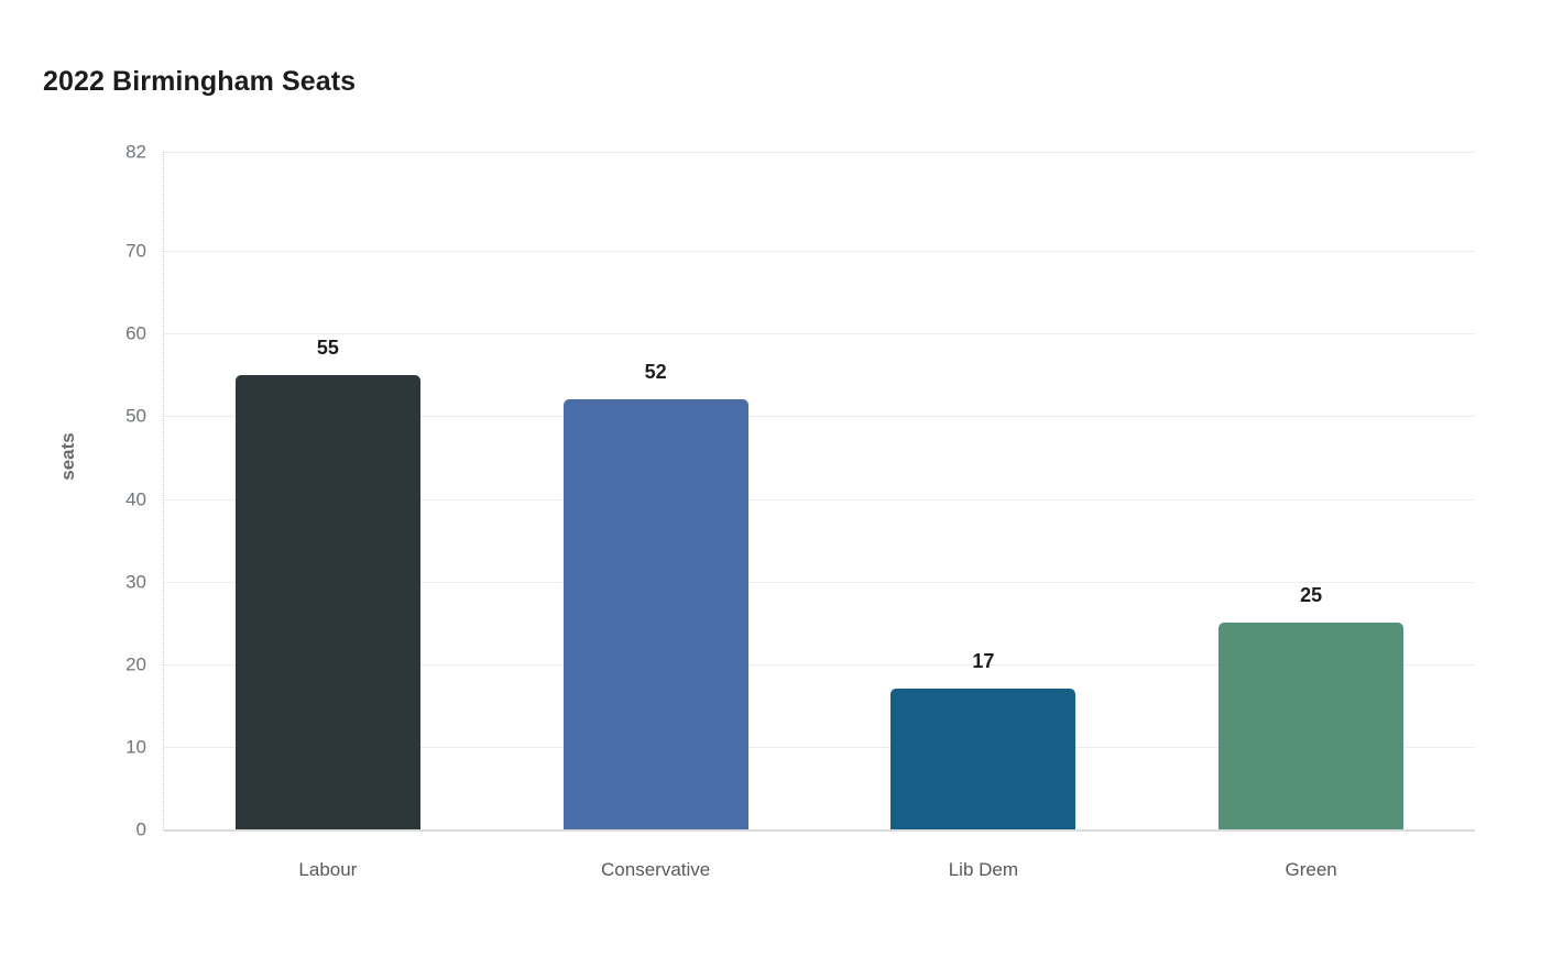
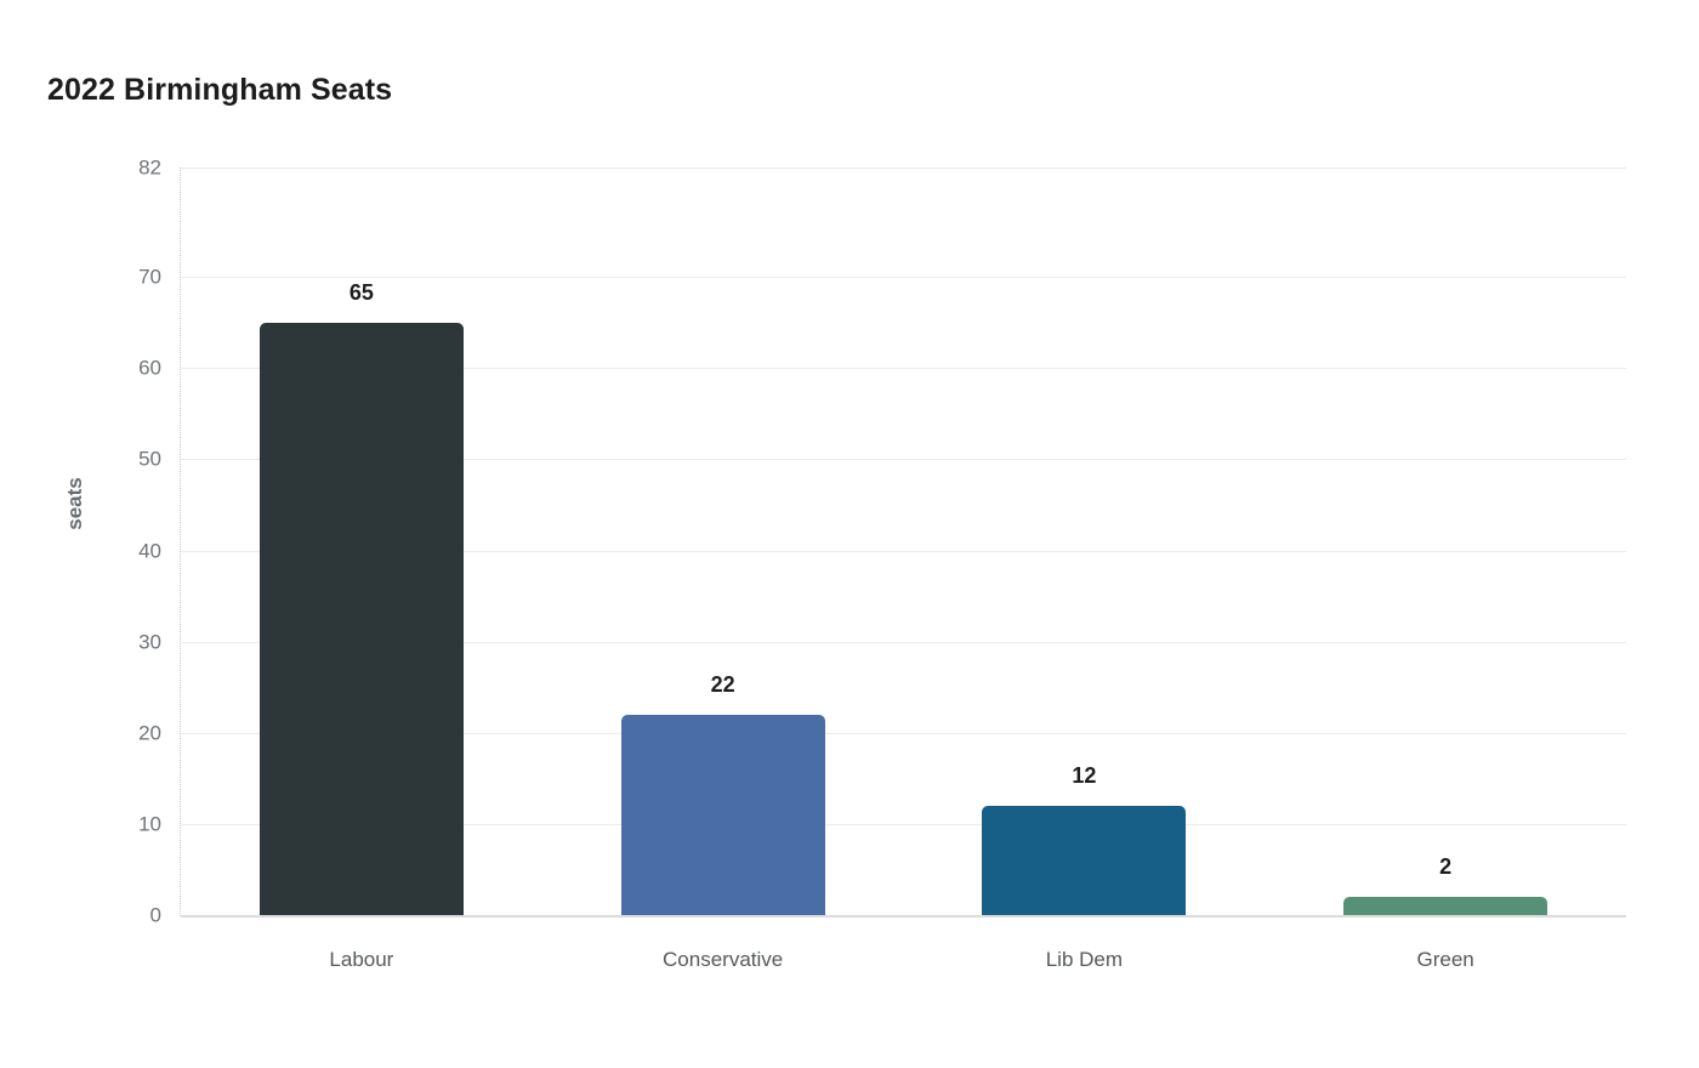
Labour: 55 -> 65
Conservative: 52 -> 22
Lib Dem: 17 -> 12
Green: 25 -> 2
